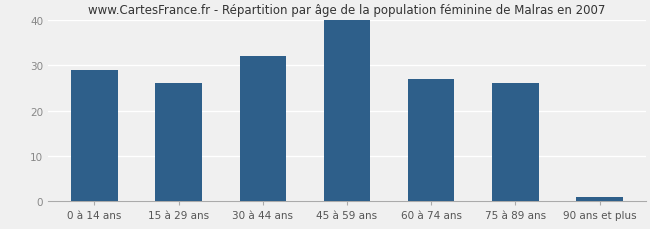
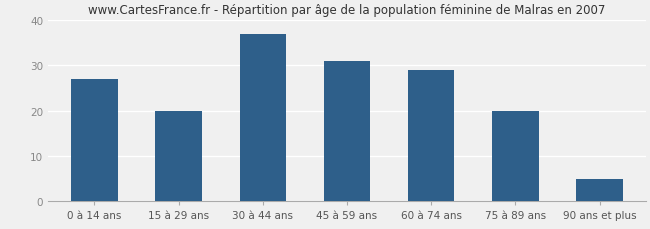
0 à 14 ans: 29 -> 27
15 à 29 ans: 26 -> 20
30 à 44 ans: 32 -> 37
45 à 59 ans: 40 -> 31
60 à 74 ans: 27 -> 29
75 à 89 ans: 26 -> 20
90 ans et plus: 1 -> 5
